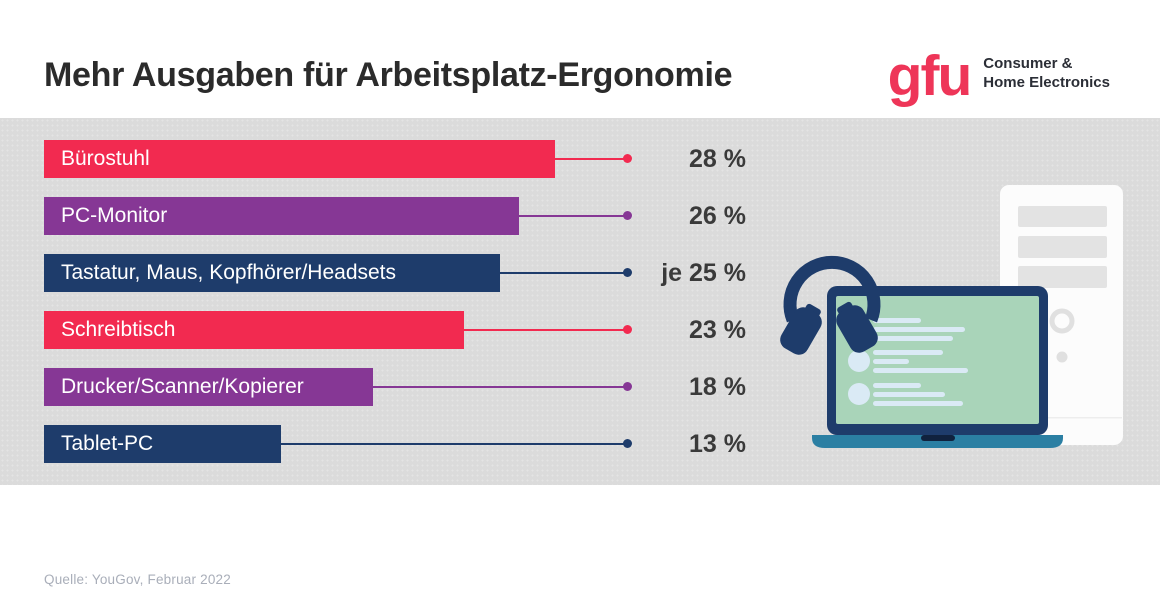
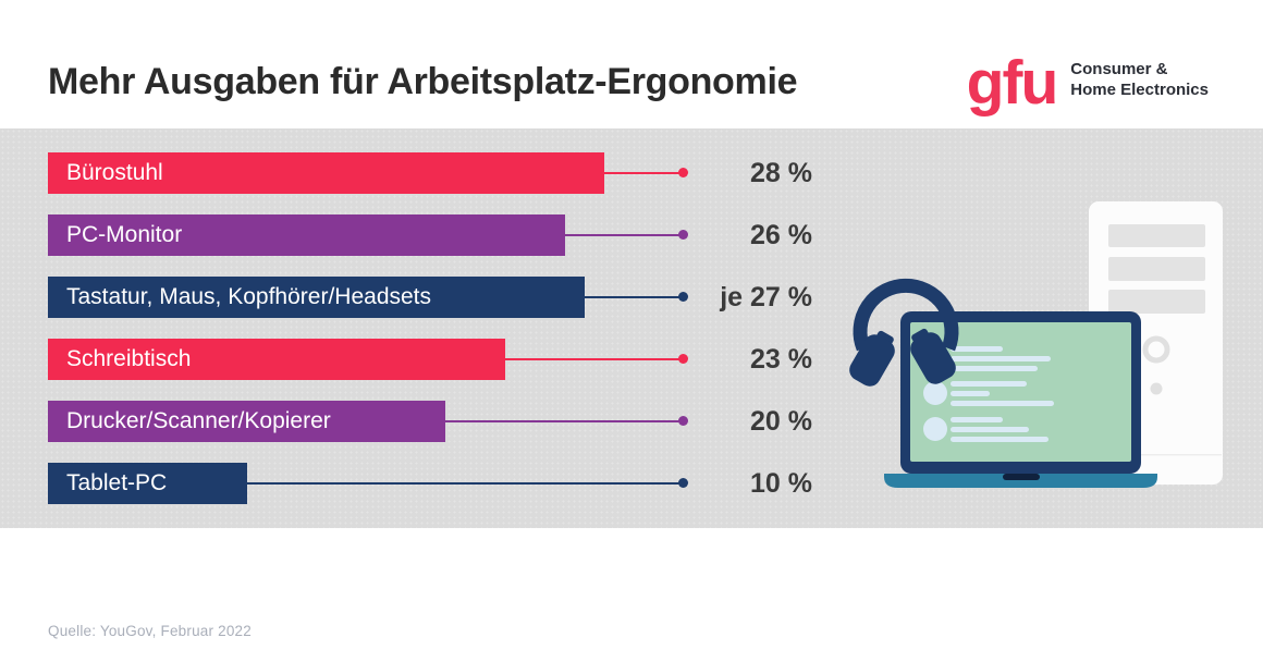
Tastatur, Maus, Kopfhörer/Headsets: 25 -> 27
Drucker/Scanner/Kopierer: 18 -> 20
Tablet-PC: 13 -> 10
